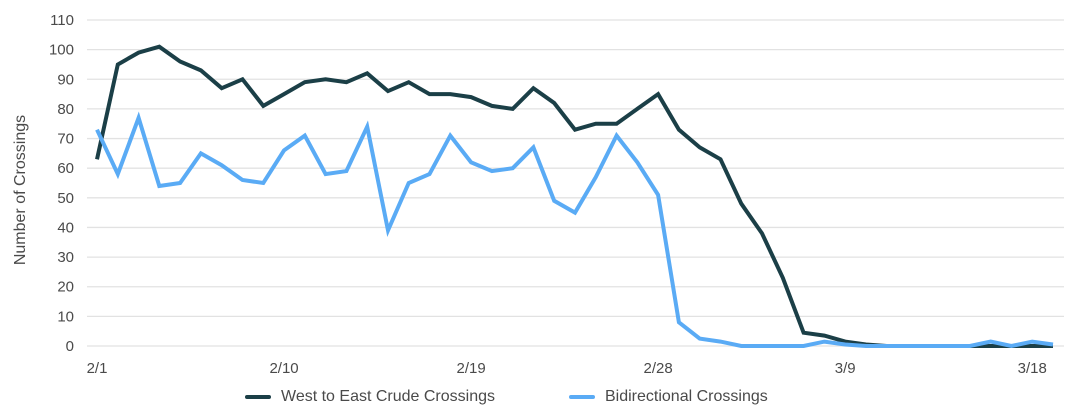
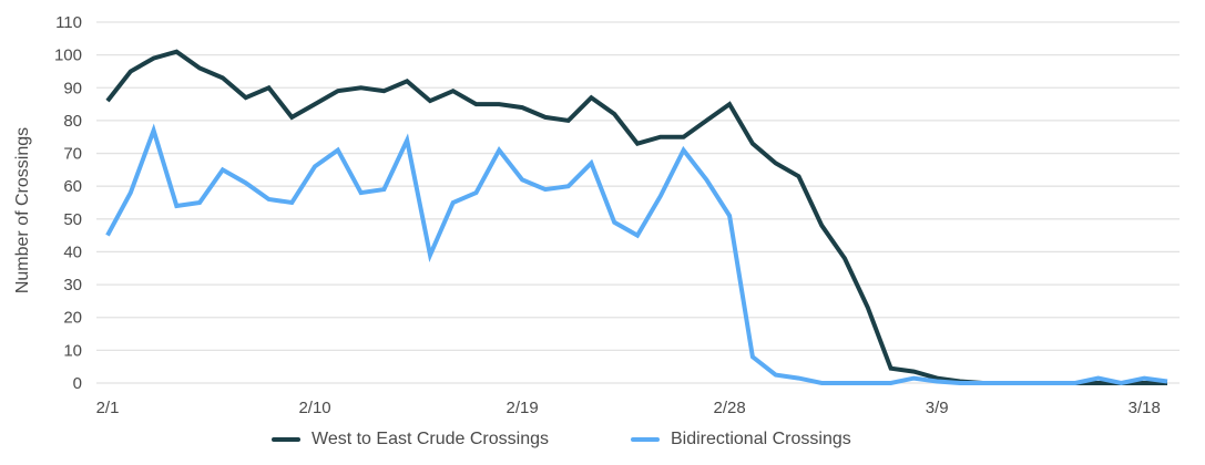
West to East Crude Crossings/2/1: 63 -> 86
Bidirectional Crossings/2/1: 73 -> 45
